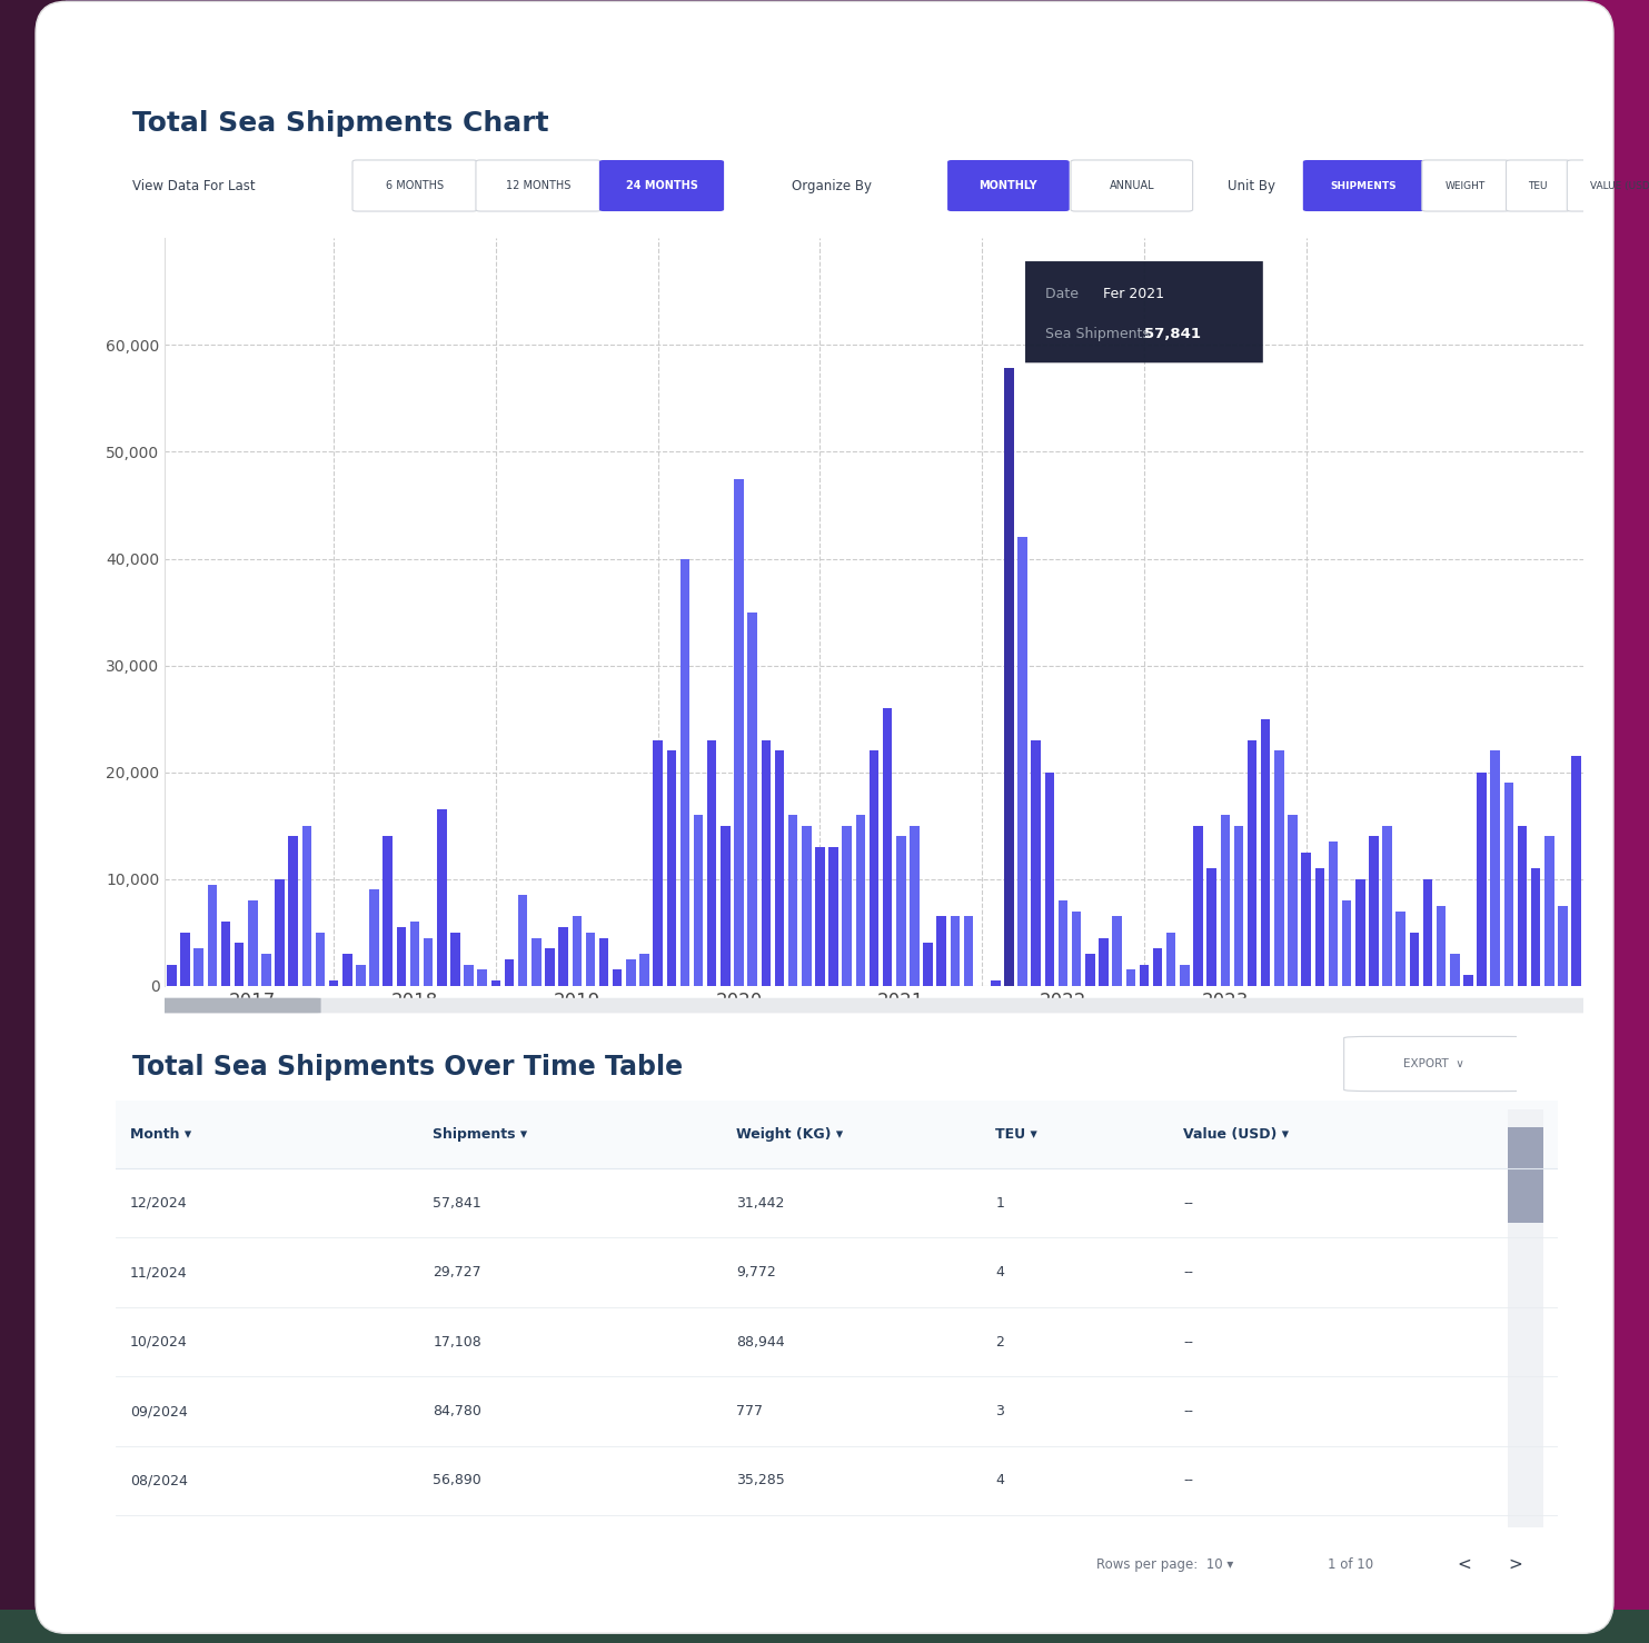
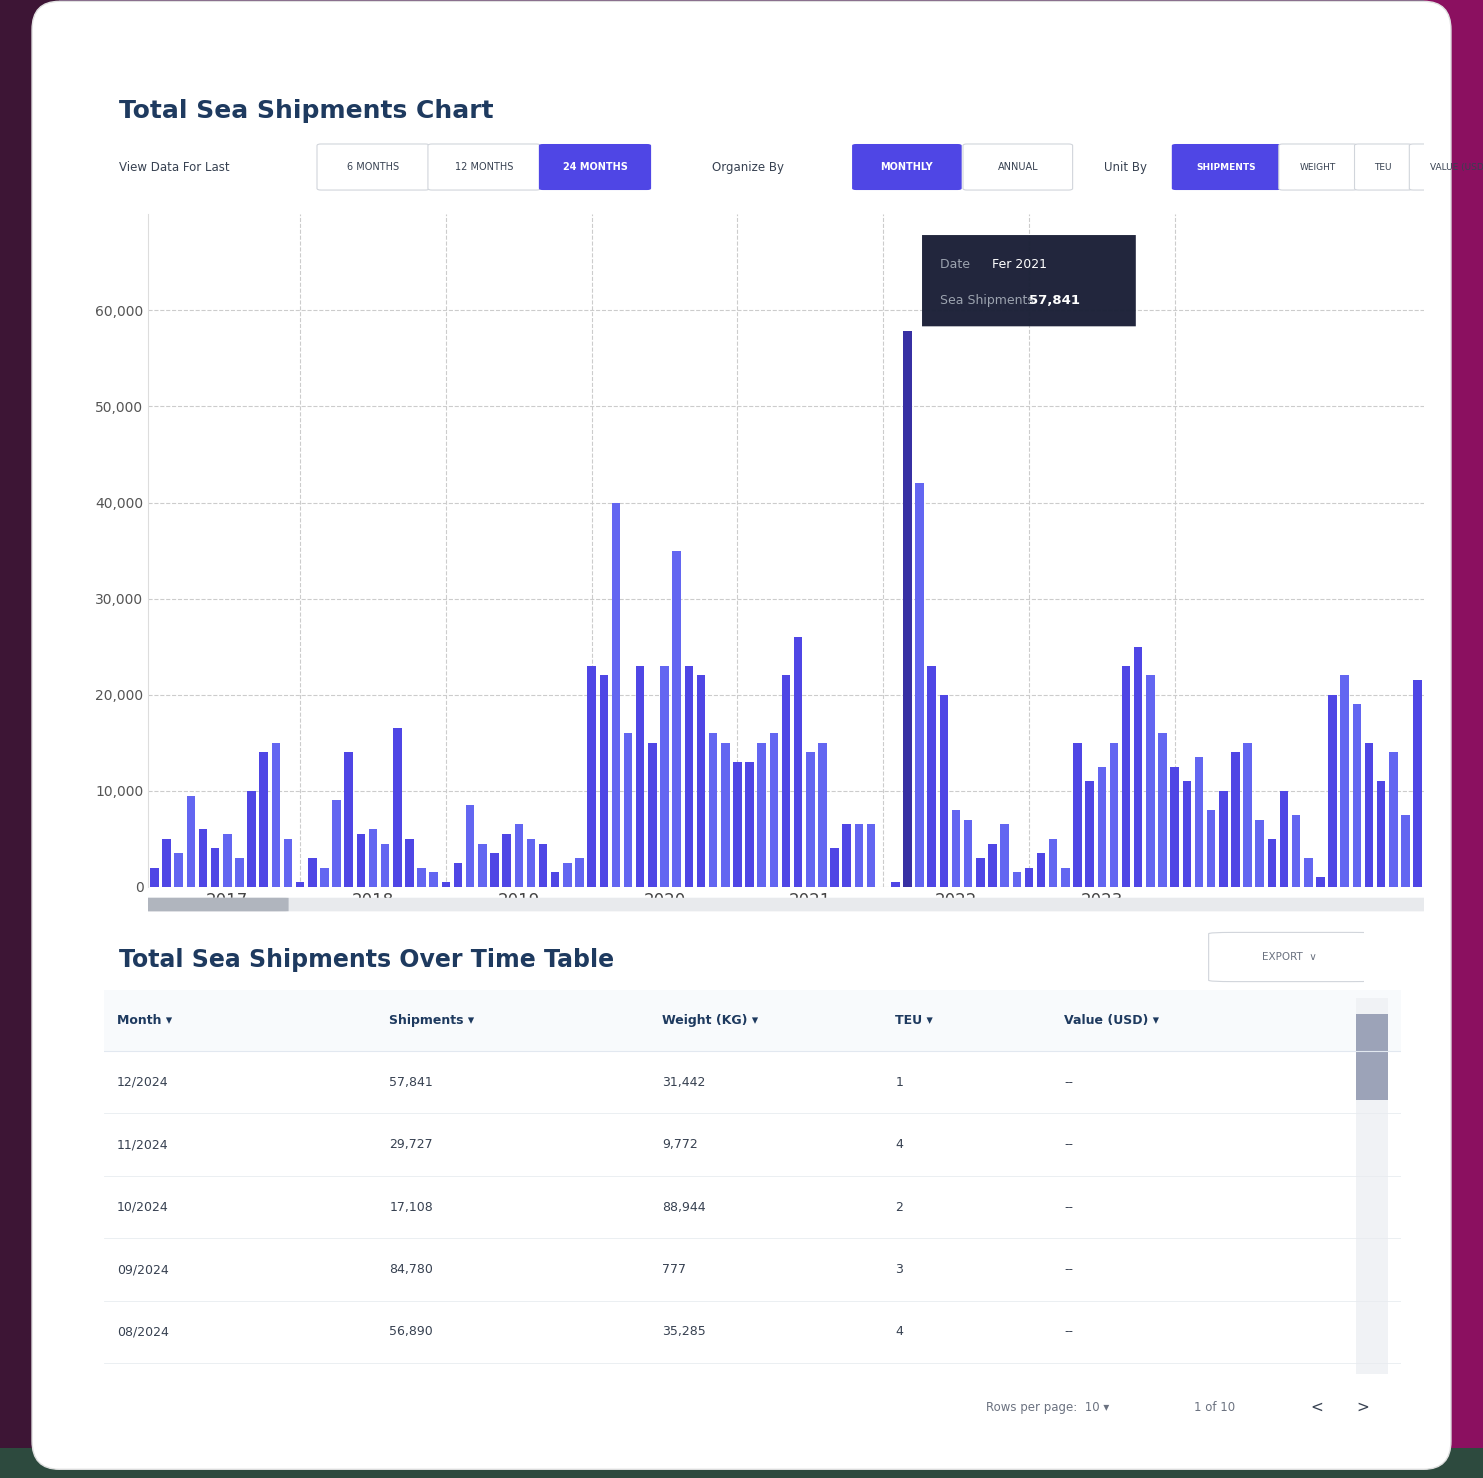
2017: 8,000 -> 5,500
2020: 47,400 -> 23,000
2023: 16,000 -> 12,500
